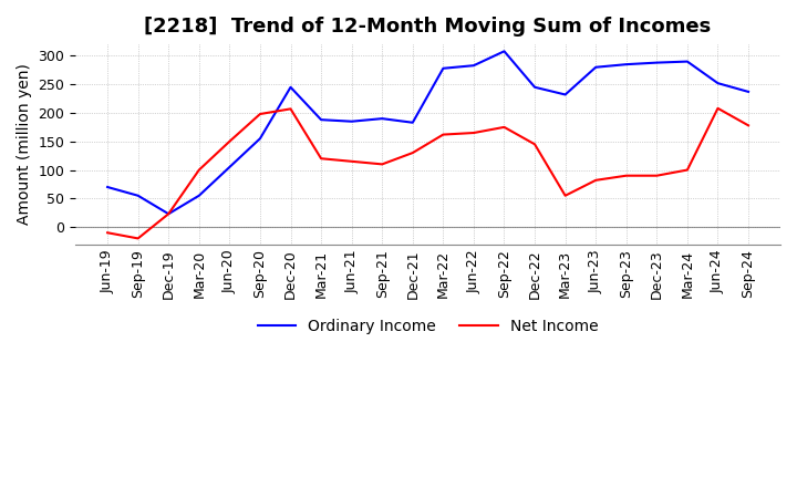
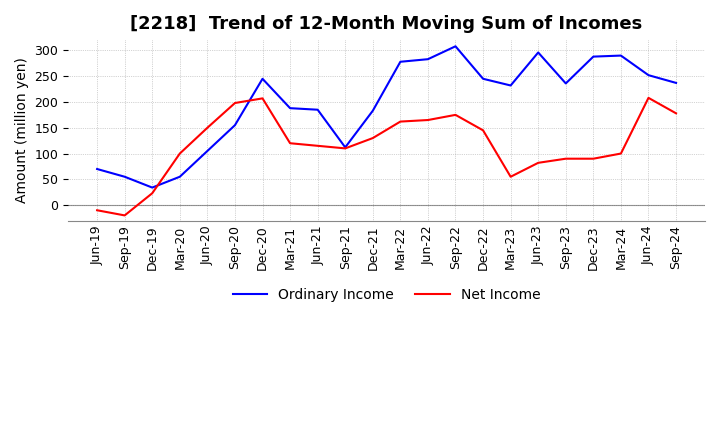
Ordinary Income/Dec-19: 23 -> 34
Ordinary Income/Sep-21: 190 -> 112
Ordinary Income/Jun-23: 280 -> 296
Ordinary Income/Sep-23: 285 -> 236
